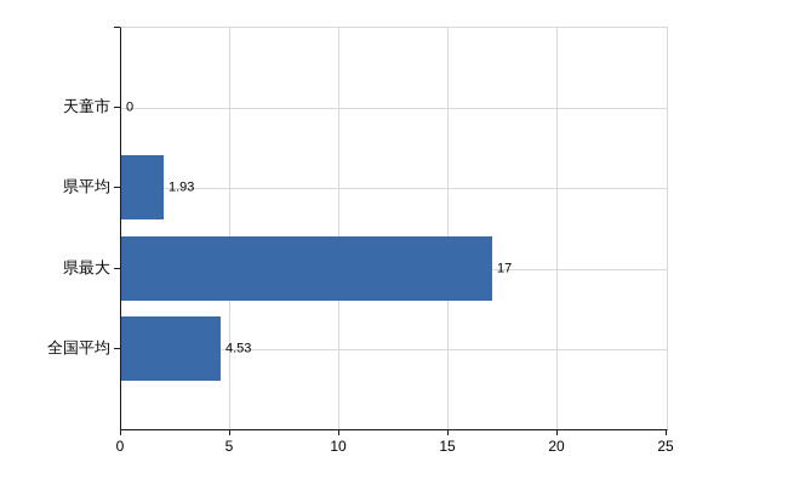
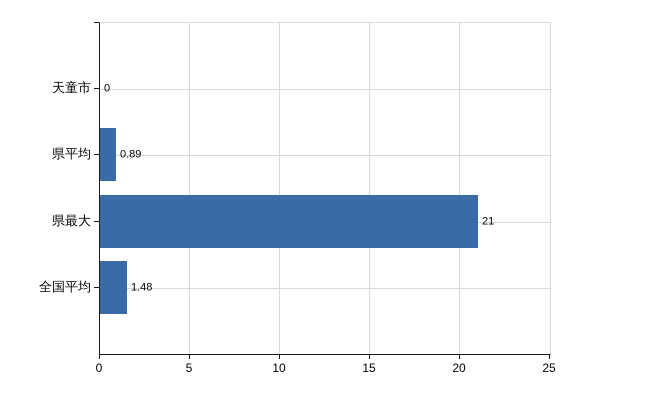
県平均: 1.93 -> 0.89
県最大: 17 -> 21
全国平均: 4.53 -> 1.48
